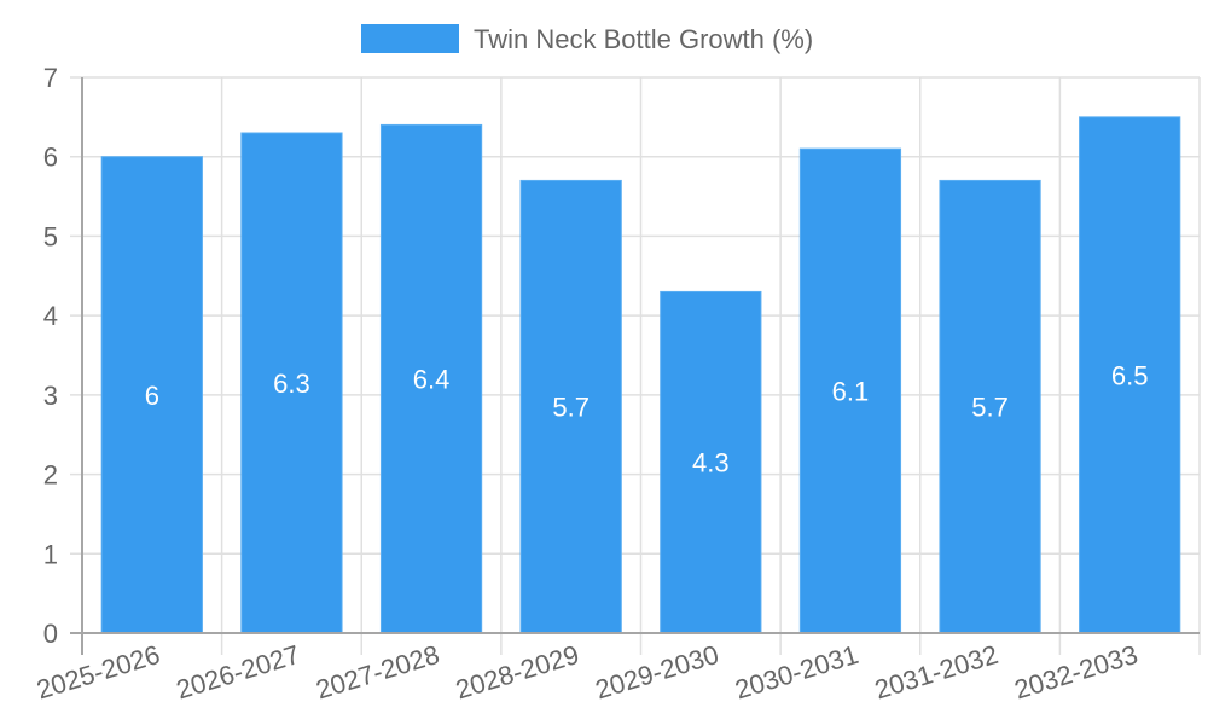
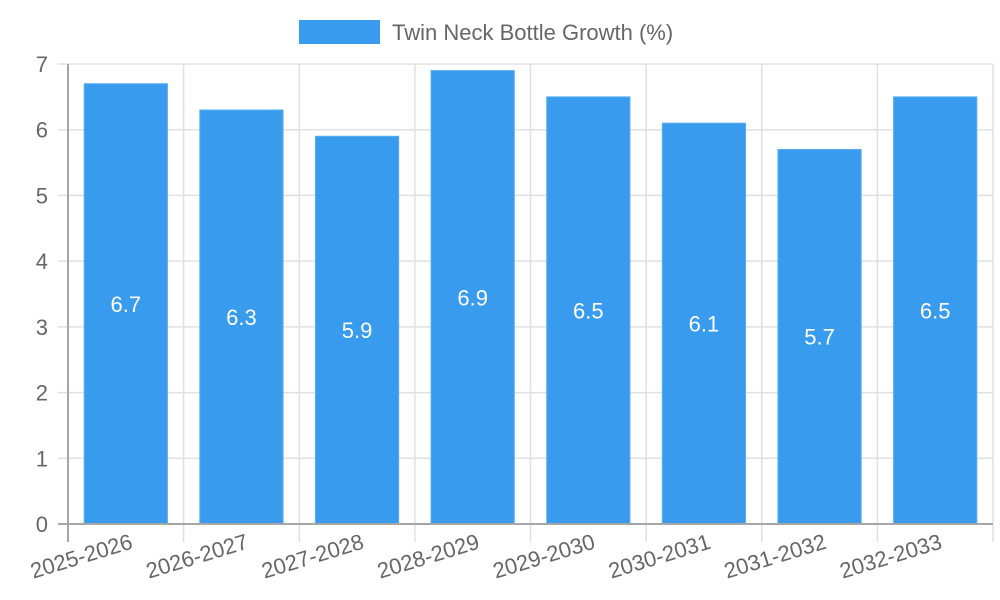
2025-2026: 6 -> 6.7
2027-2028: 6.4 -> 5.9
2028-2029: 5.7 -> 6.9
2029-2030: 4.3 -> 6.5
